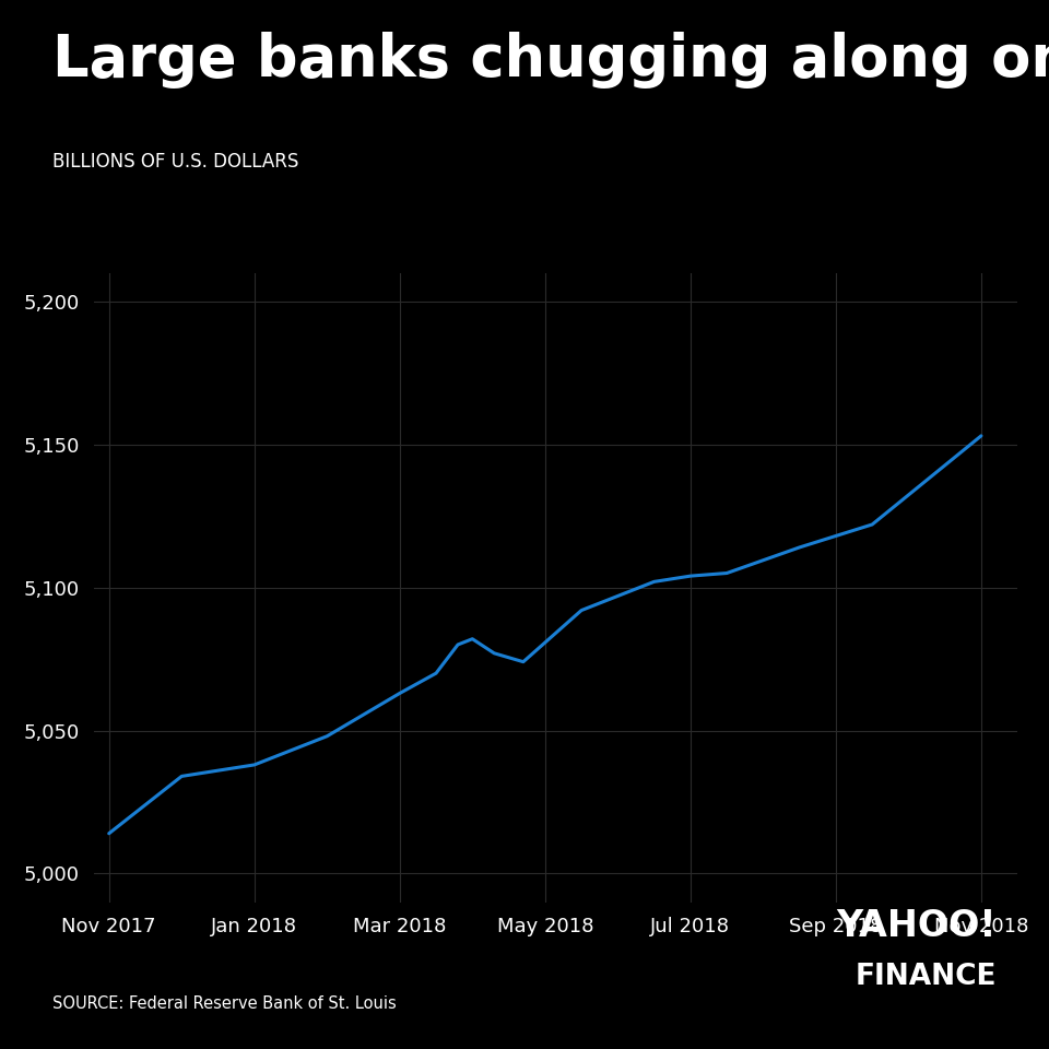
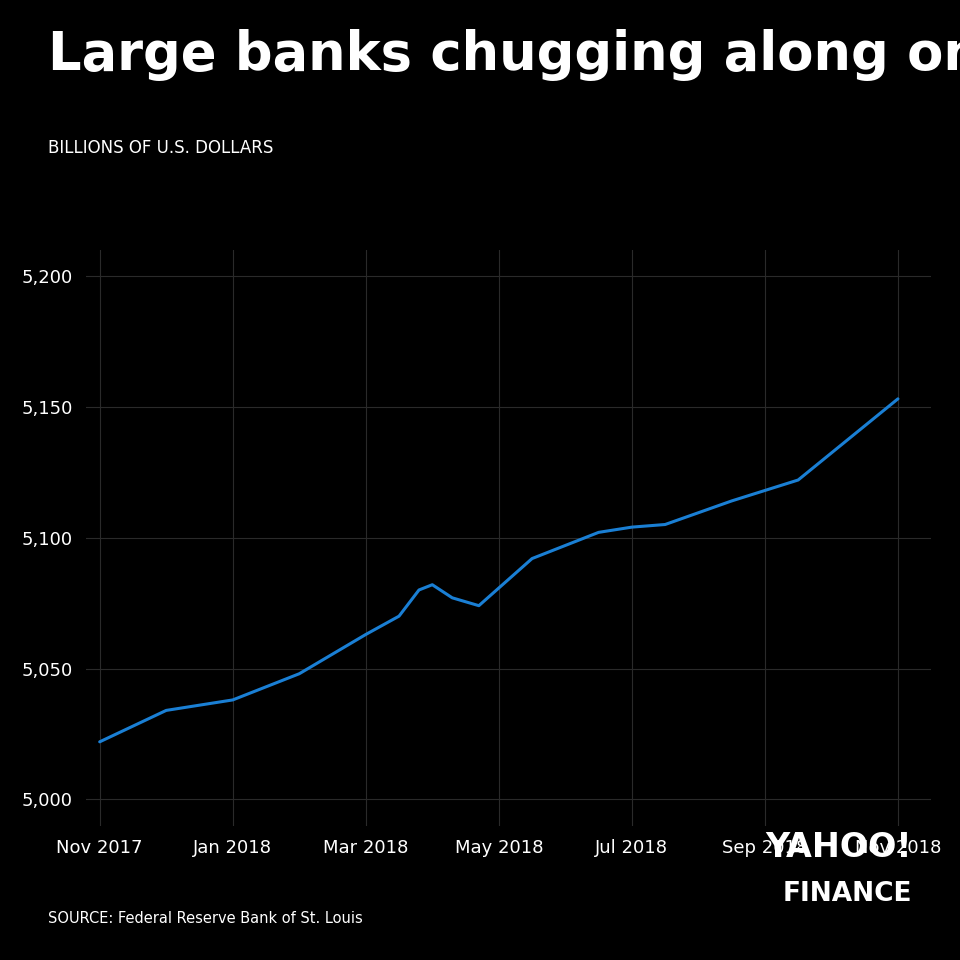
Nov 2017: 5,014 -> 5,022
